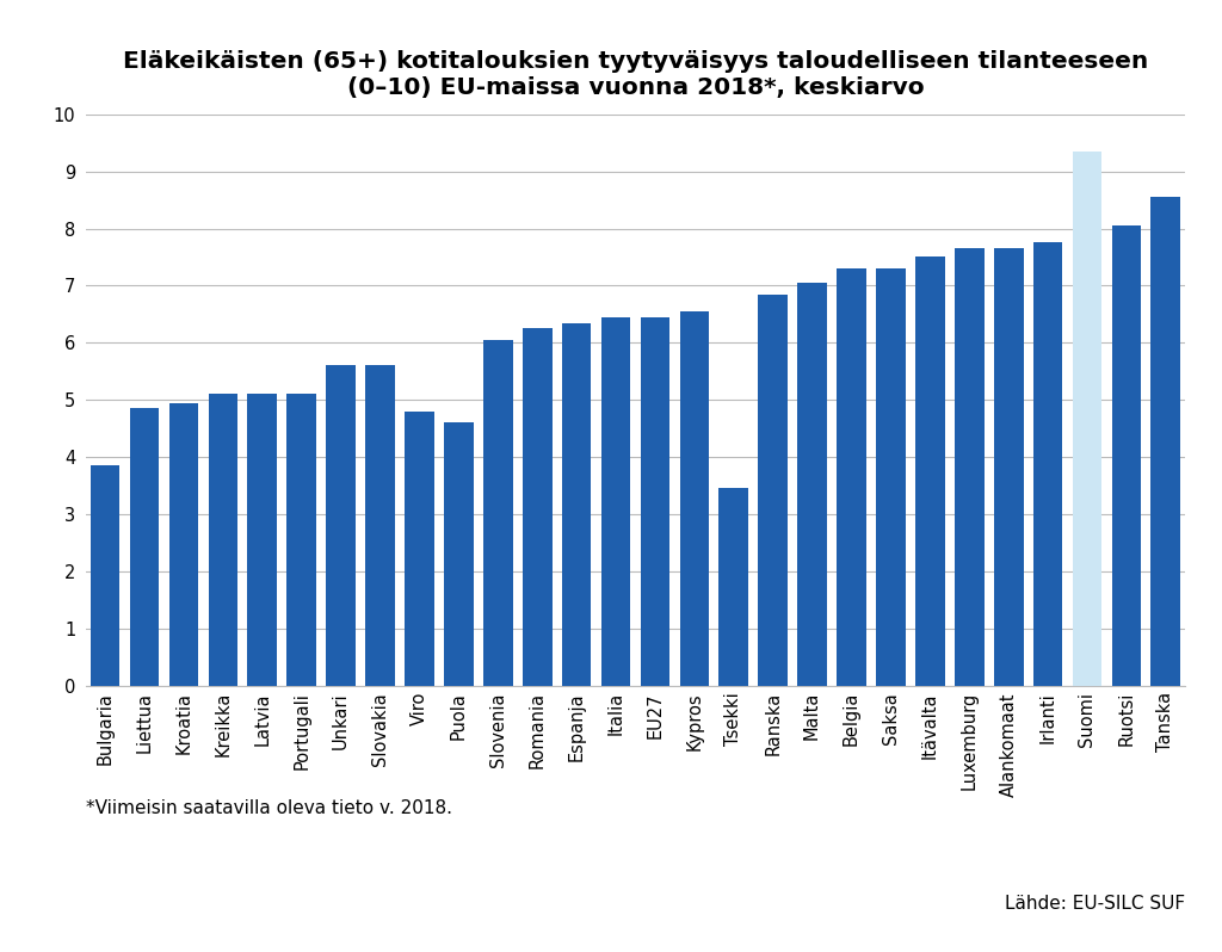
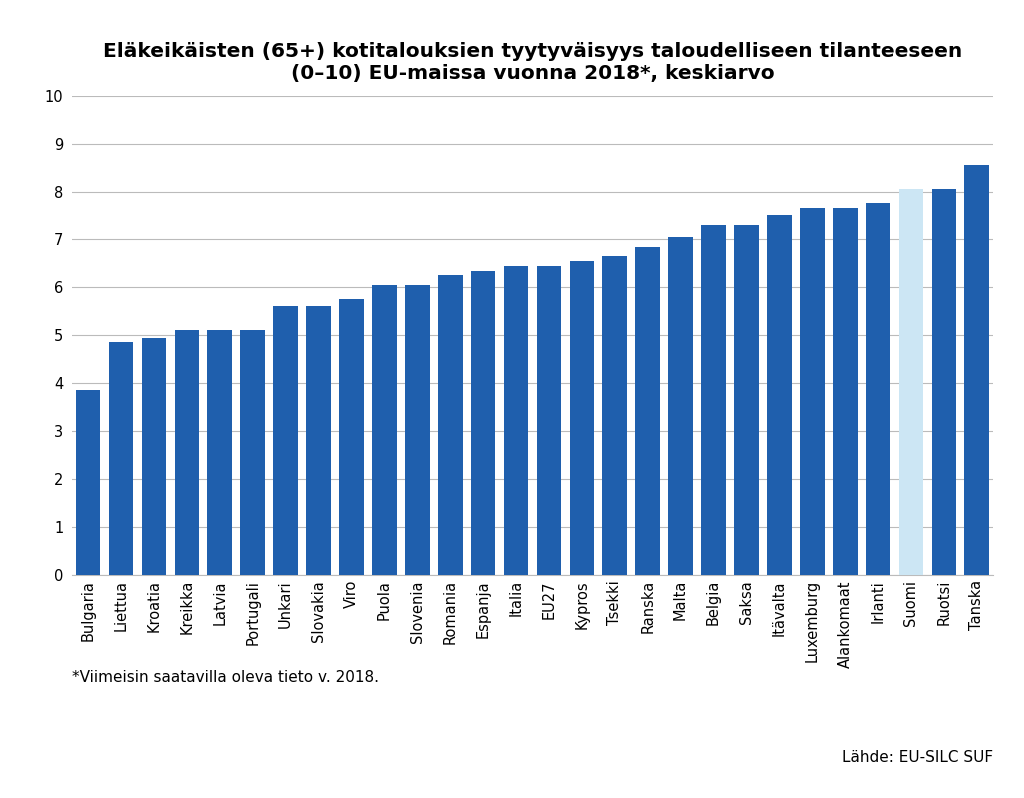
Viro: 4.80 -> 5.75
Puola: 4.60 -> 6.05
Tsekki: 3.45 -> 6.65
Suomi: 9.35 -> 8.05
